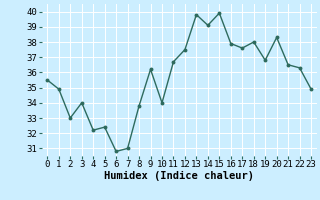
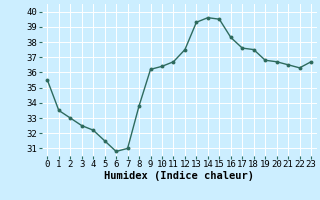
1: 34.9 -> 33.5
3: 34.0 -> 32.5
5: 32.4 -> 31.5
10: 34.0 -> 36.4
13: 39.8 -> 39.3
14: 39.1 -> 39.6
15: 39.9 -> 39.5
16: 37.9 -> 38.3
18: 38.0 -> 37.5
20: 38.3 -> 36.7
23: 34.9 -> 36.7
